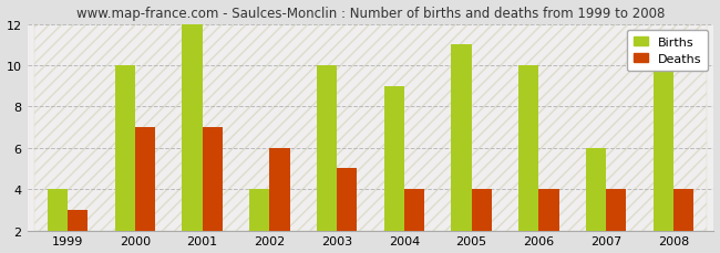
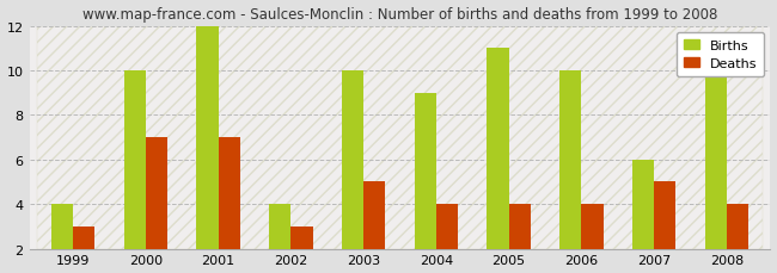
Deaths/2002: 6 -> 3
Deaths/2007: 4 -> 5
